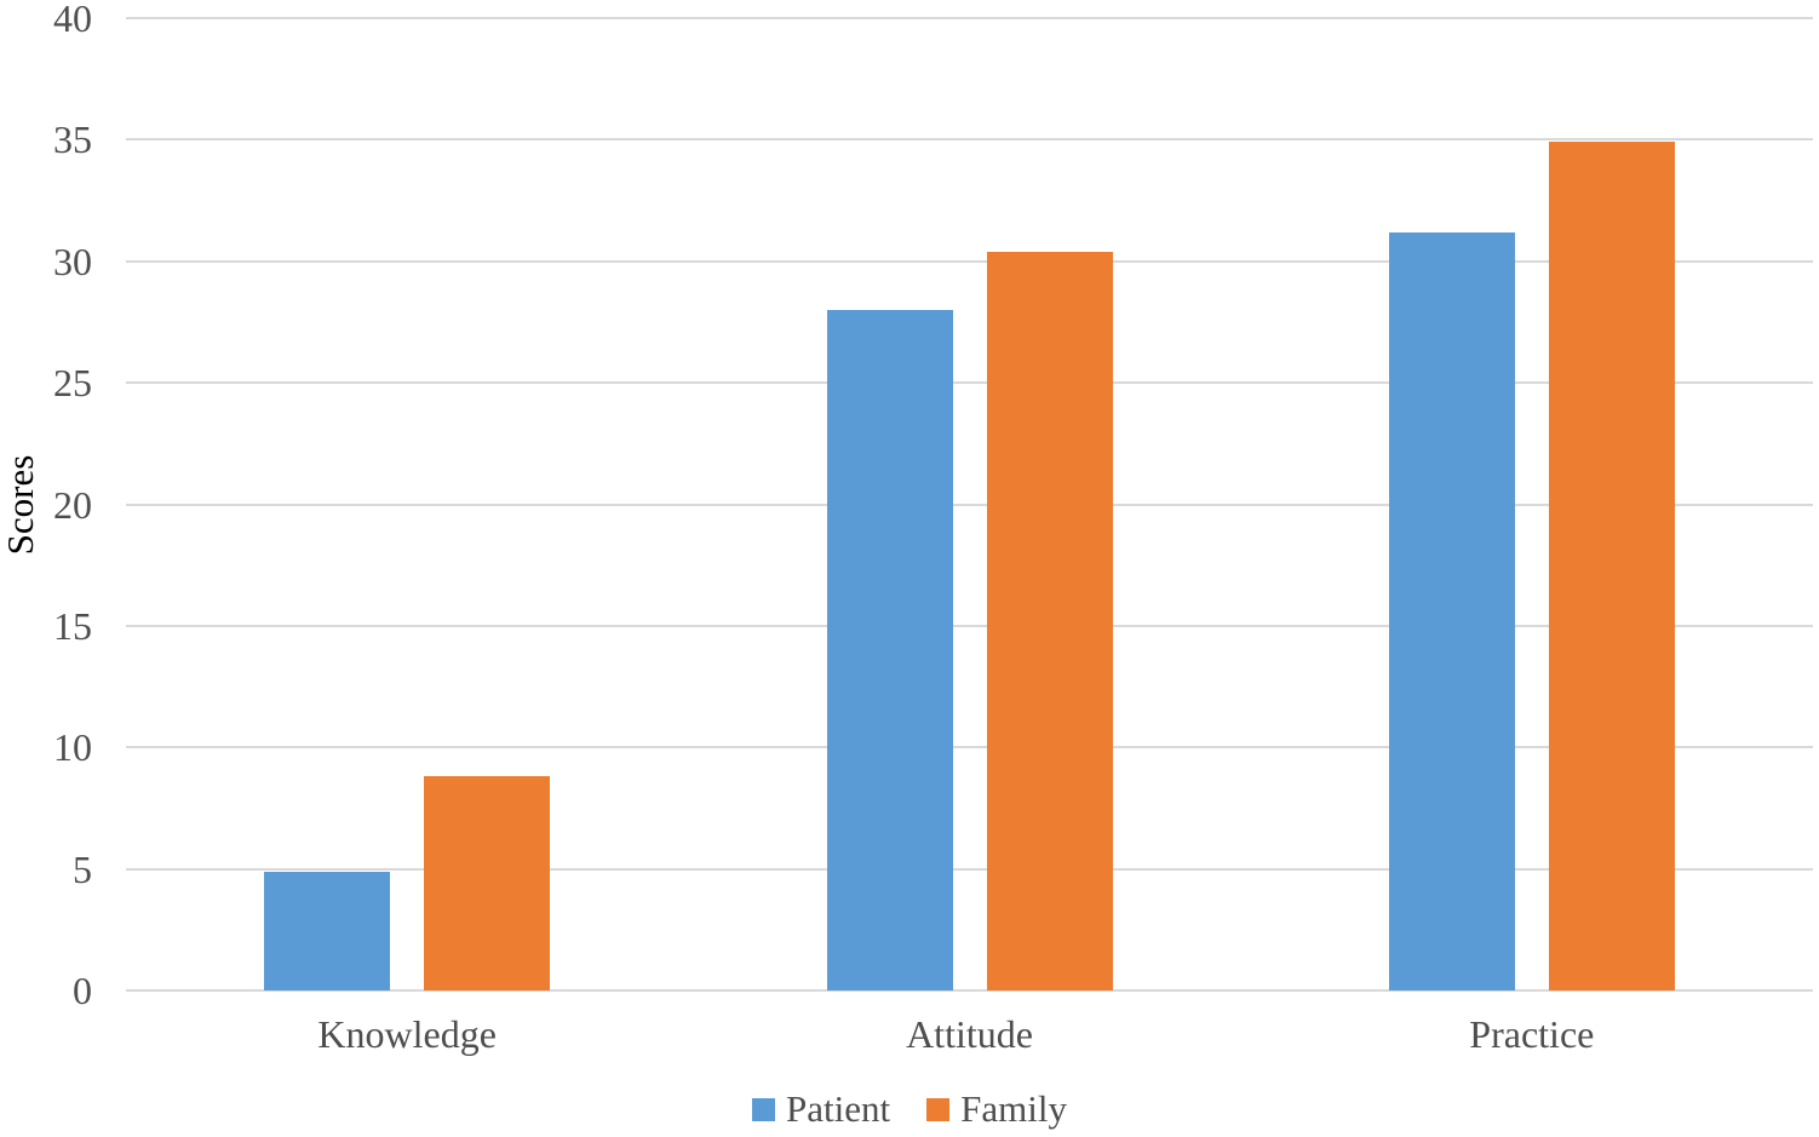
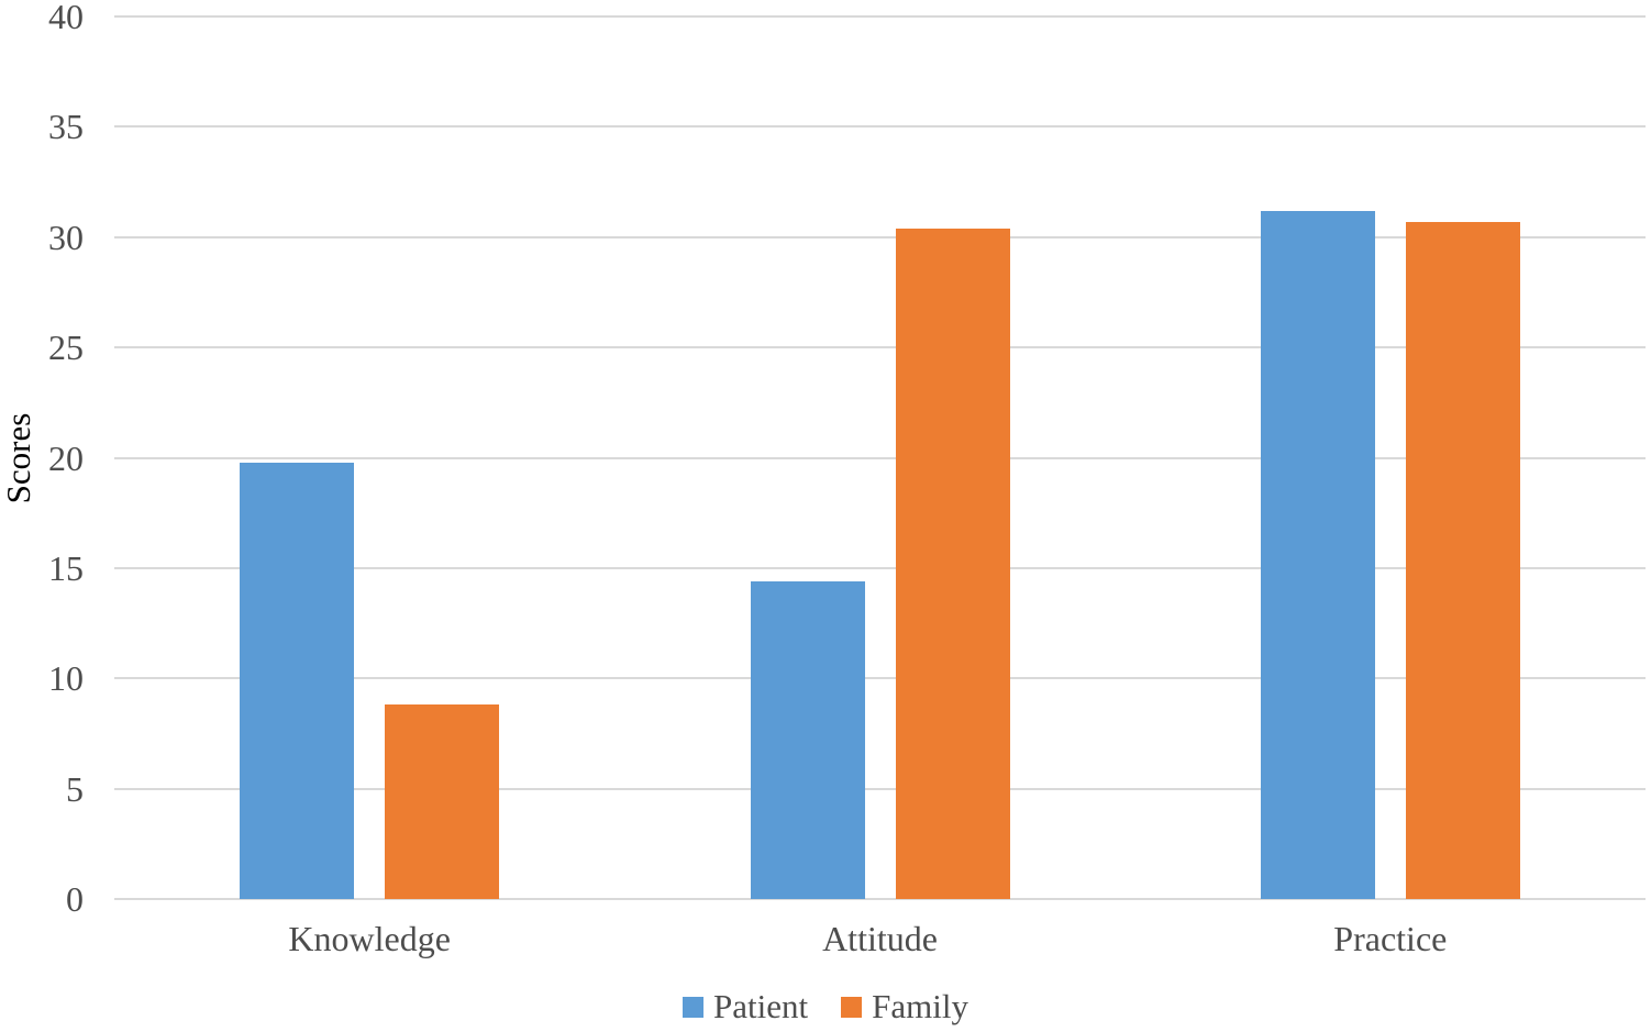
Patient/Knowledge: 4.9 -> 19.8
Patient/Attitude: 28.0 -> 14.4
Family/Practice: 34.9 -> 30.7
